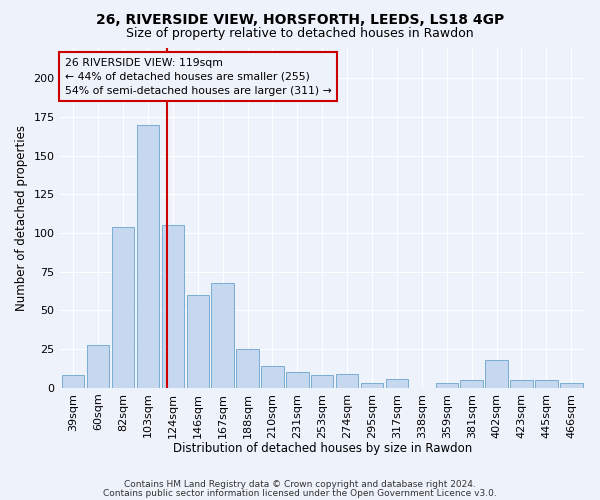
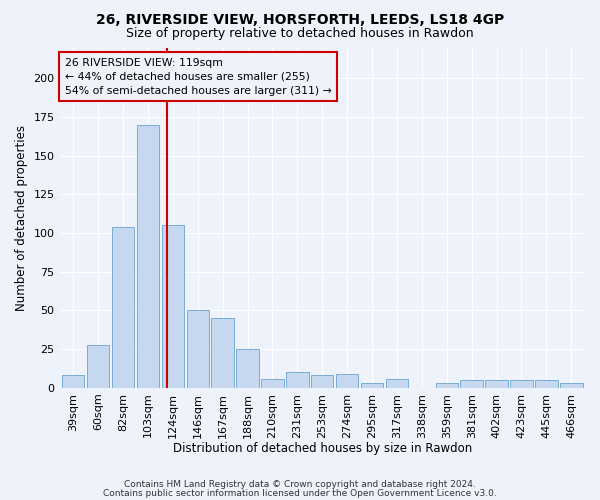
146sqm: 60 -> 50
167sqm: 68 -> 45
210sqm: 14 -> 6
402sqm: 18 -> 5
